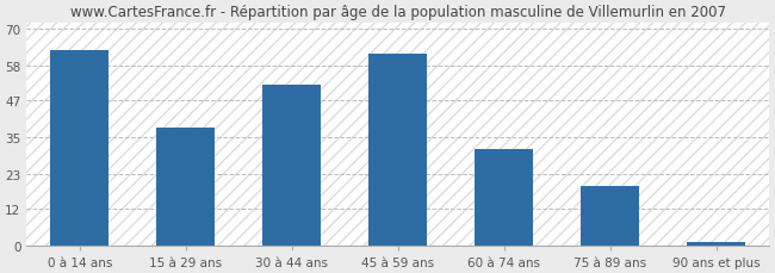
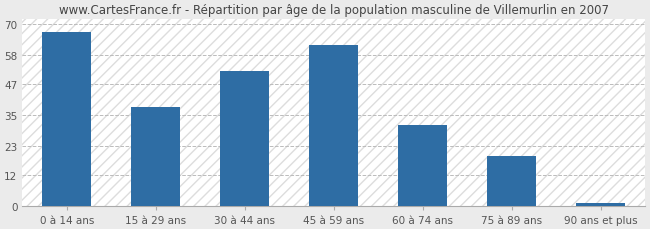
0 à 14 ans: 63 -> 67
